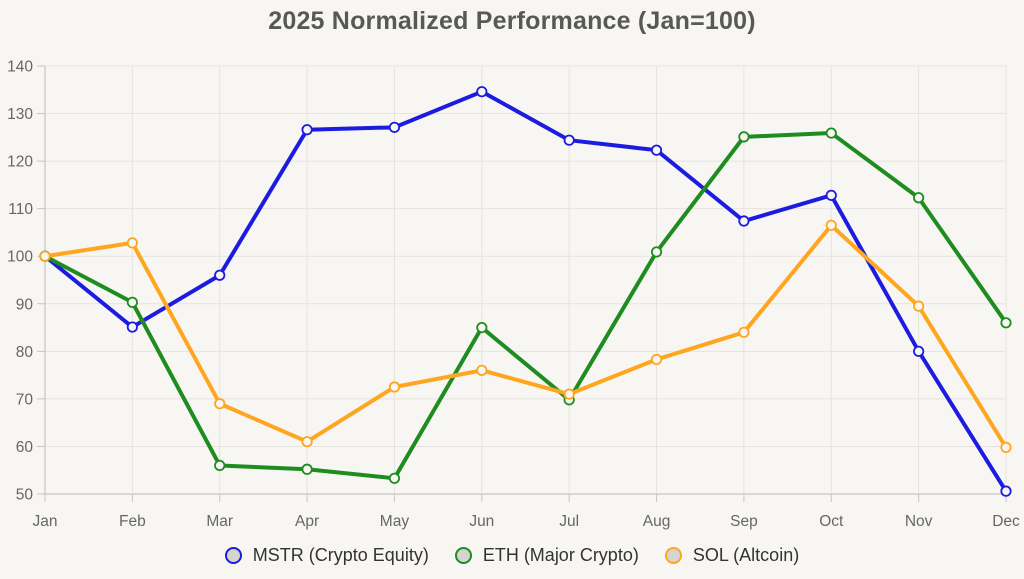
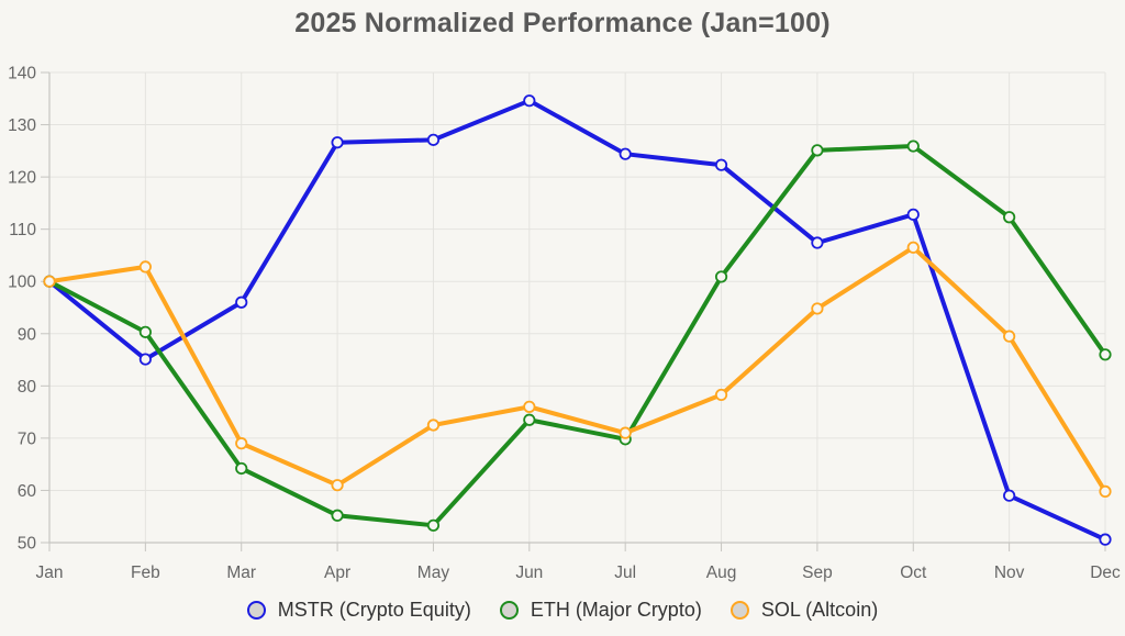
ETH (Major Crypto)/Mar: 56 -> 64
ETH (Major Crypto)/Jun: 85 -> 74
SOL (Altcoin)/Sep: 84 -> 95
MSTR (Crypto Equity)/Nov: 80 -> 59
